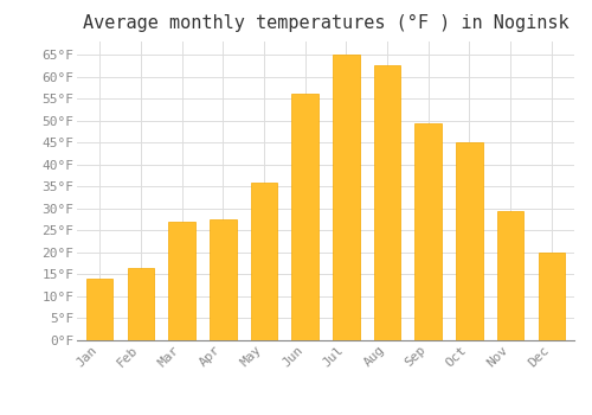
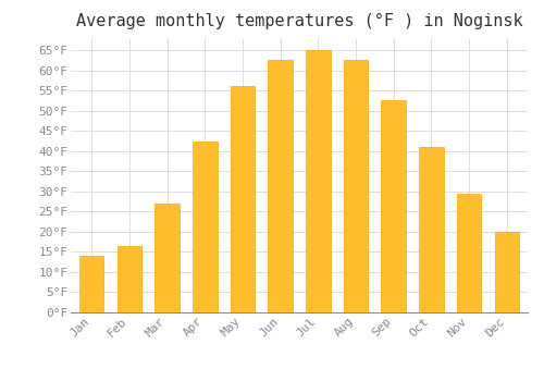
Apr: 27.5°F -> 42.5°F
May: 36.0°F -> 56.0°F
Jun: 56.0°F -> 62.5°F
Sep: 49.5°F -> 52.5°F
Oct: 45.0°F -> 41.0°F
